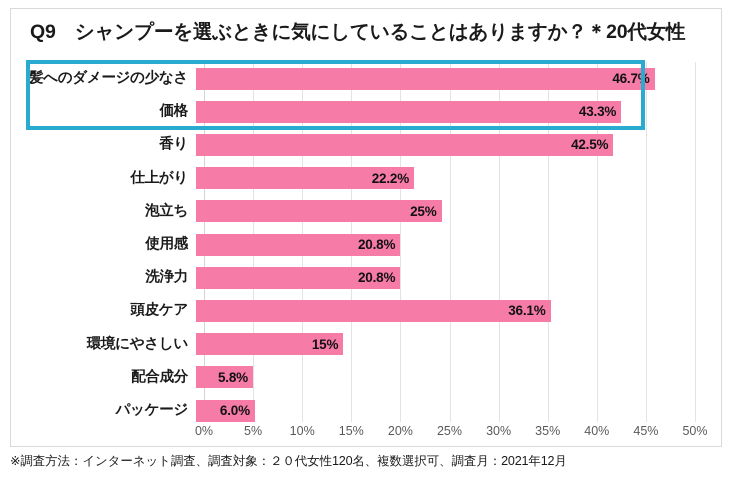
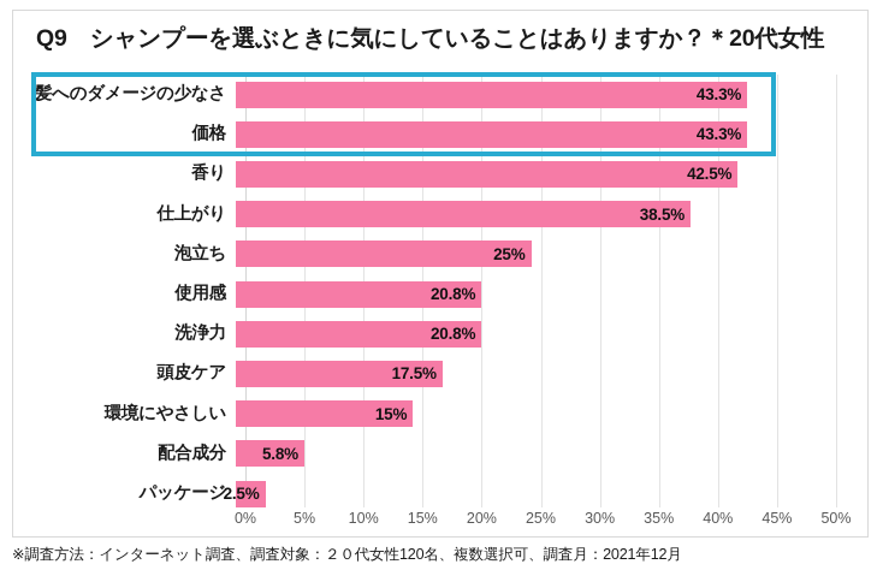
髪へのダメージの少なさ: 46.7% -> 43.3%
仕上がり: 22.2% -> 38.5%
頭皮ケア: 36.1% -> 17.5%
パッケージ: 6.0% -> 2.5%
